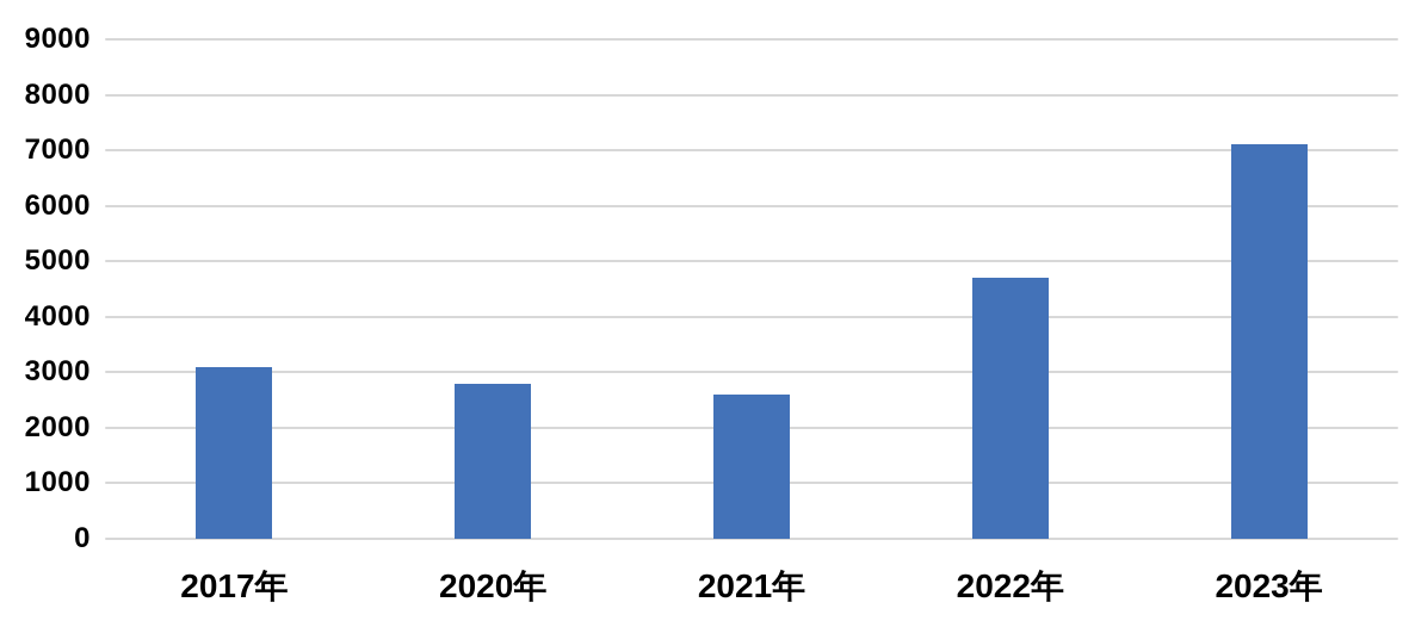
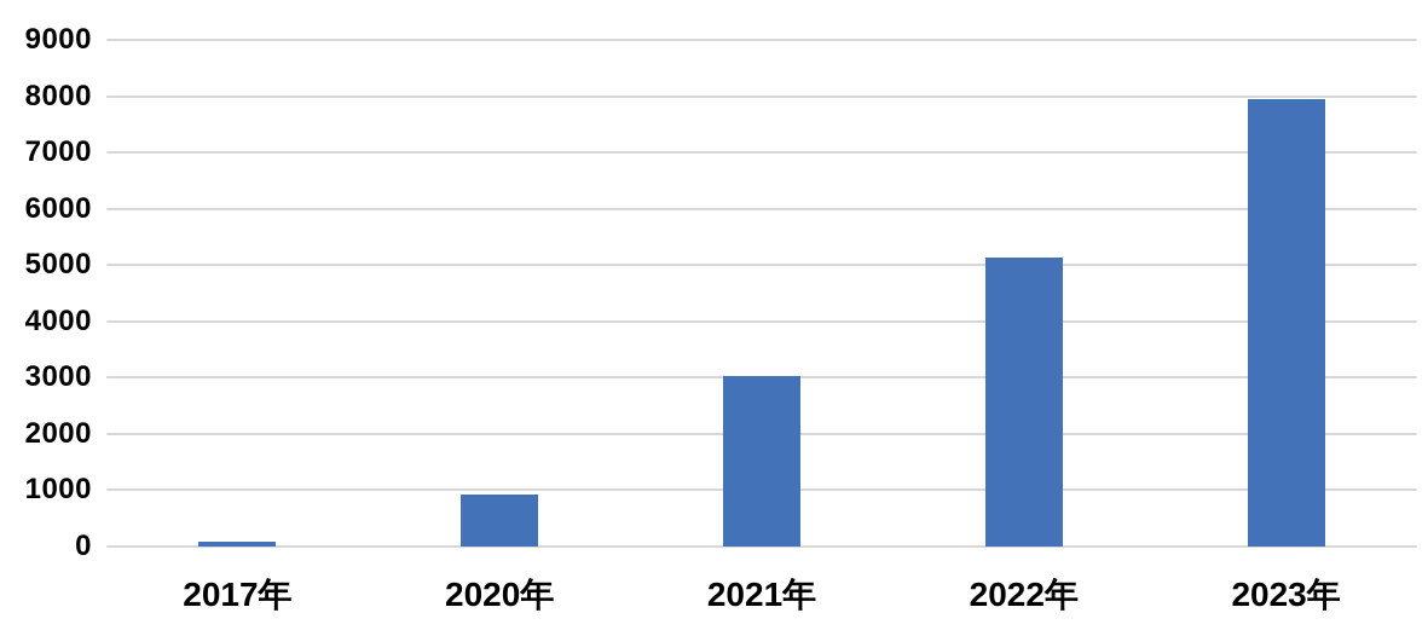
2017年: 3100 -> 100
2020年: 2800 -> 900
2021年: 2600 -> 3000
2022年: 4700 -> 5100
2023年: 7100 -> 8000
